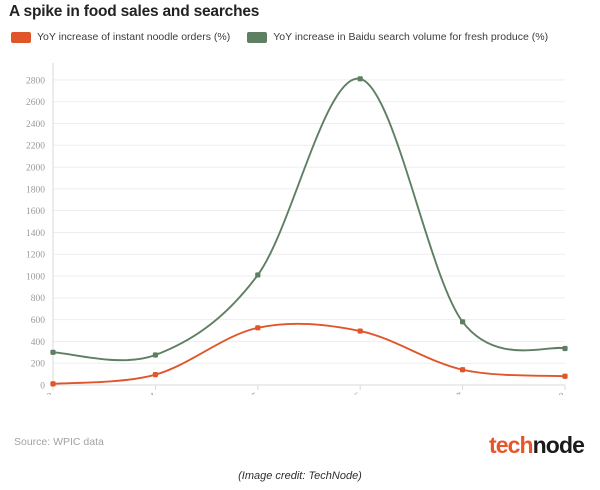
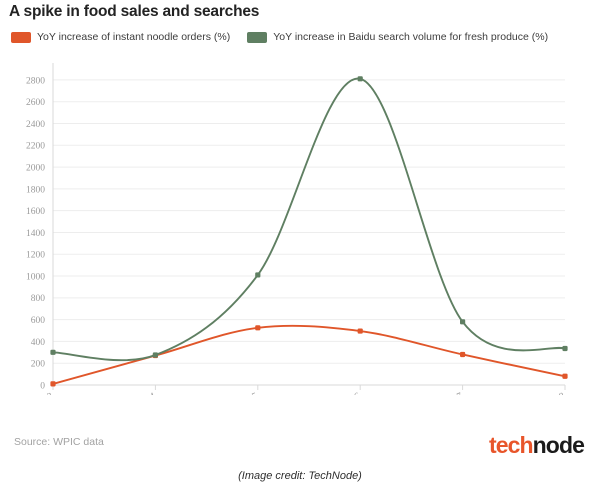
YoY increase of instant noodle orders (%)/Week 4: 100 -> 270
YoY increase of instant noodle orders (%)/Week 7: 140 -> 280
